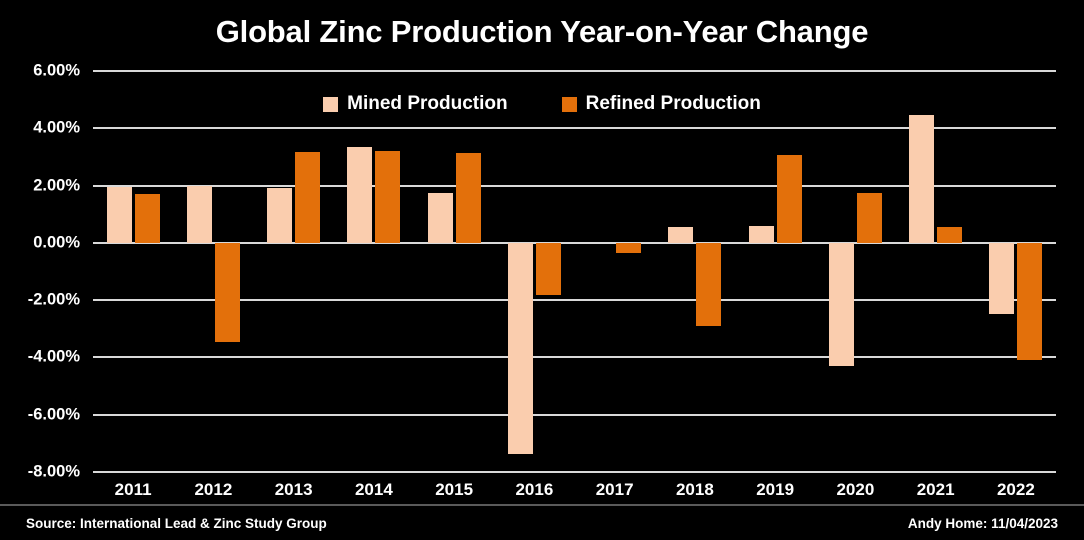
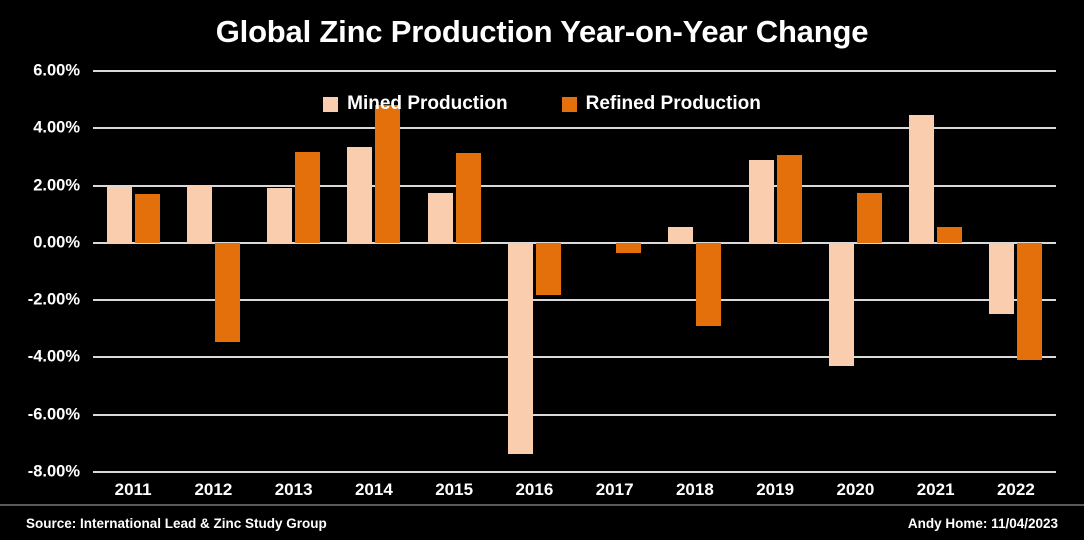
Refined Production/2014: 3.2% -> 4.8%
Mined Production/2019: 0.6% -> 2.9%
